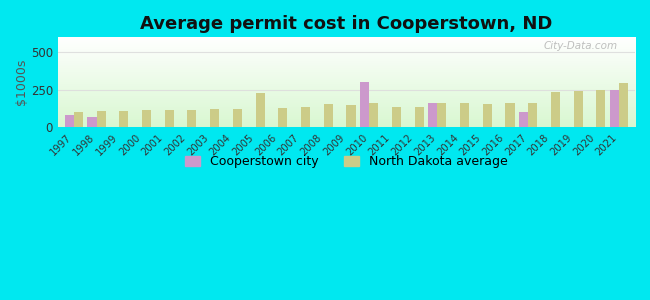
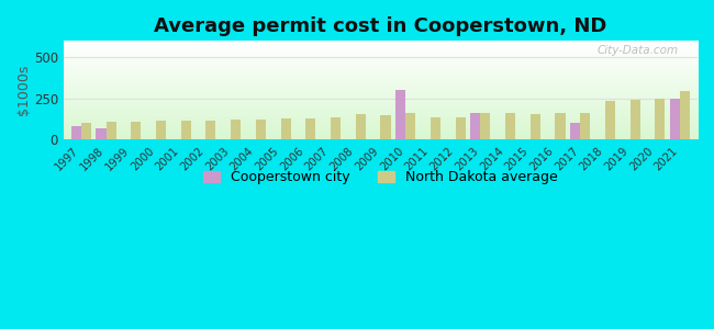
North Dakota average/2005: 230 -> 130
